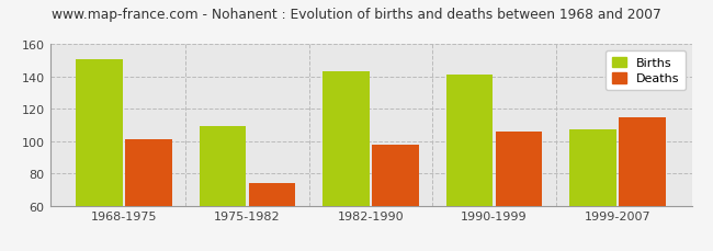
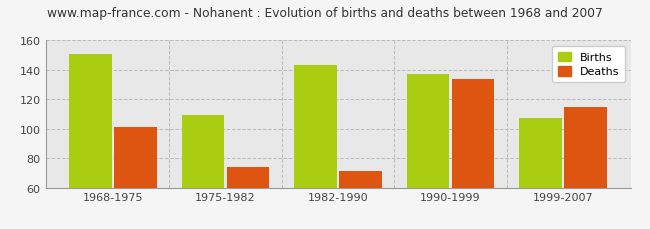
Deaths/1982-1990: 98 -> 71
Births/1990-1999: 141 -> 137
Deaths/1990-1999: 106 -> 134
